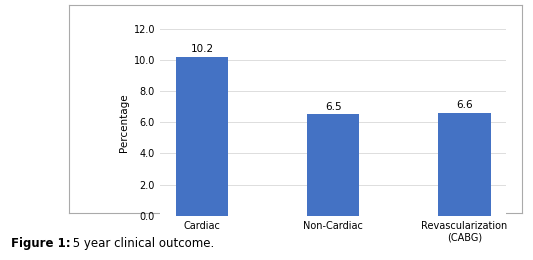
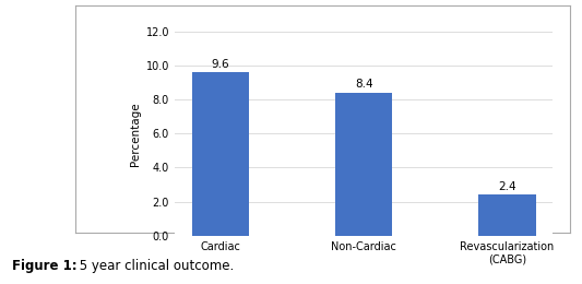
Cardiac: 10.2 -> 9.6
Non-Cardiac: 6.5 -> 8.4
Revascularization (CABG): 6.6 -> 2.4
